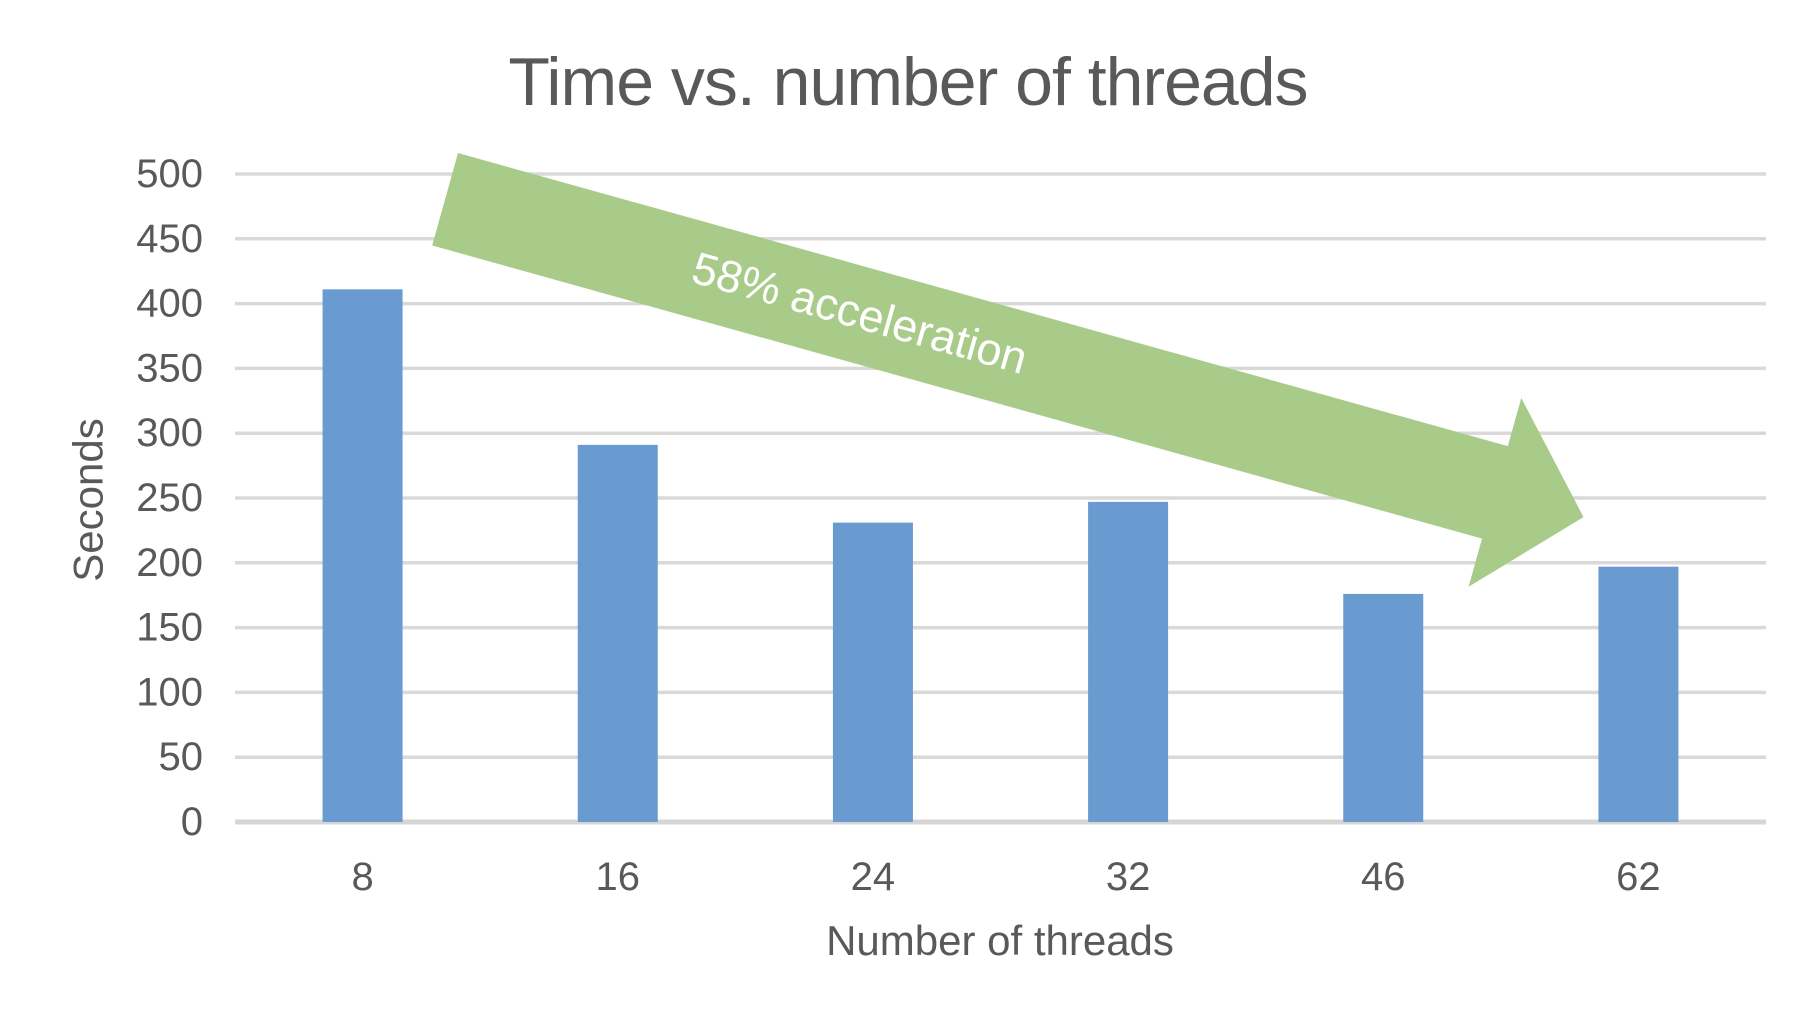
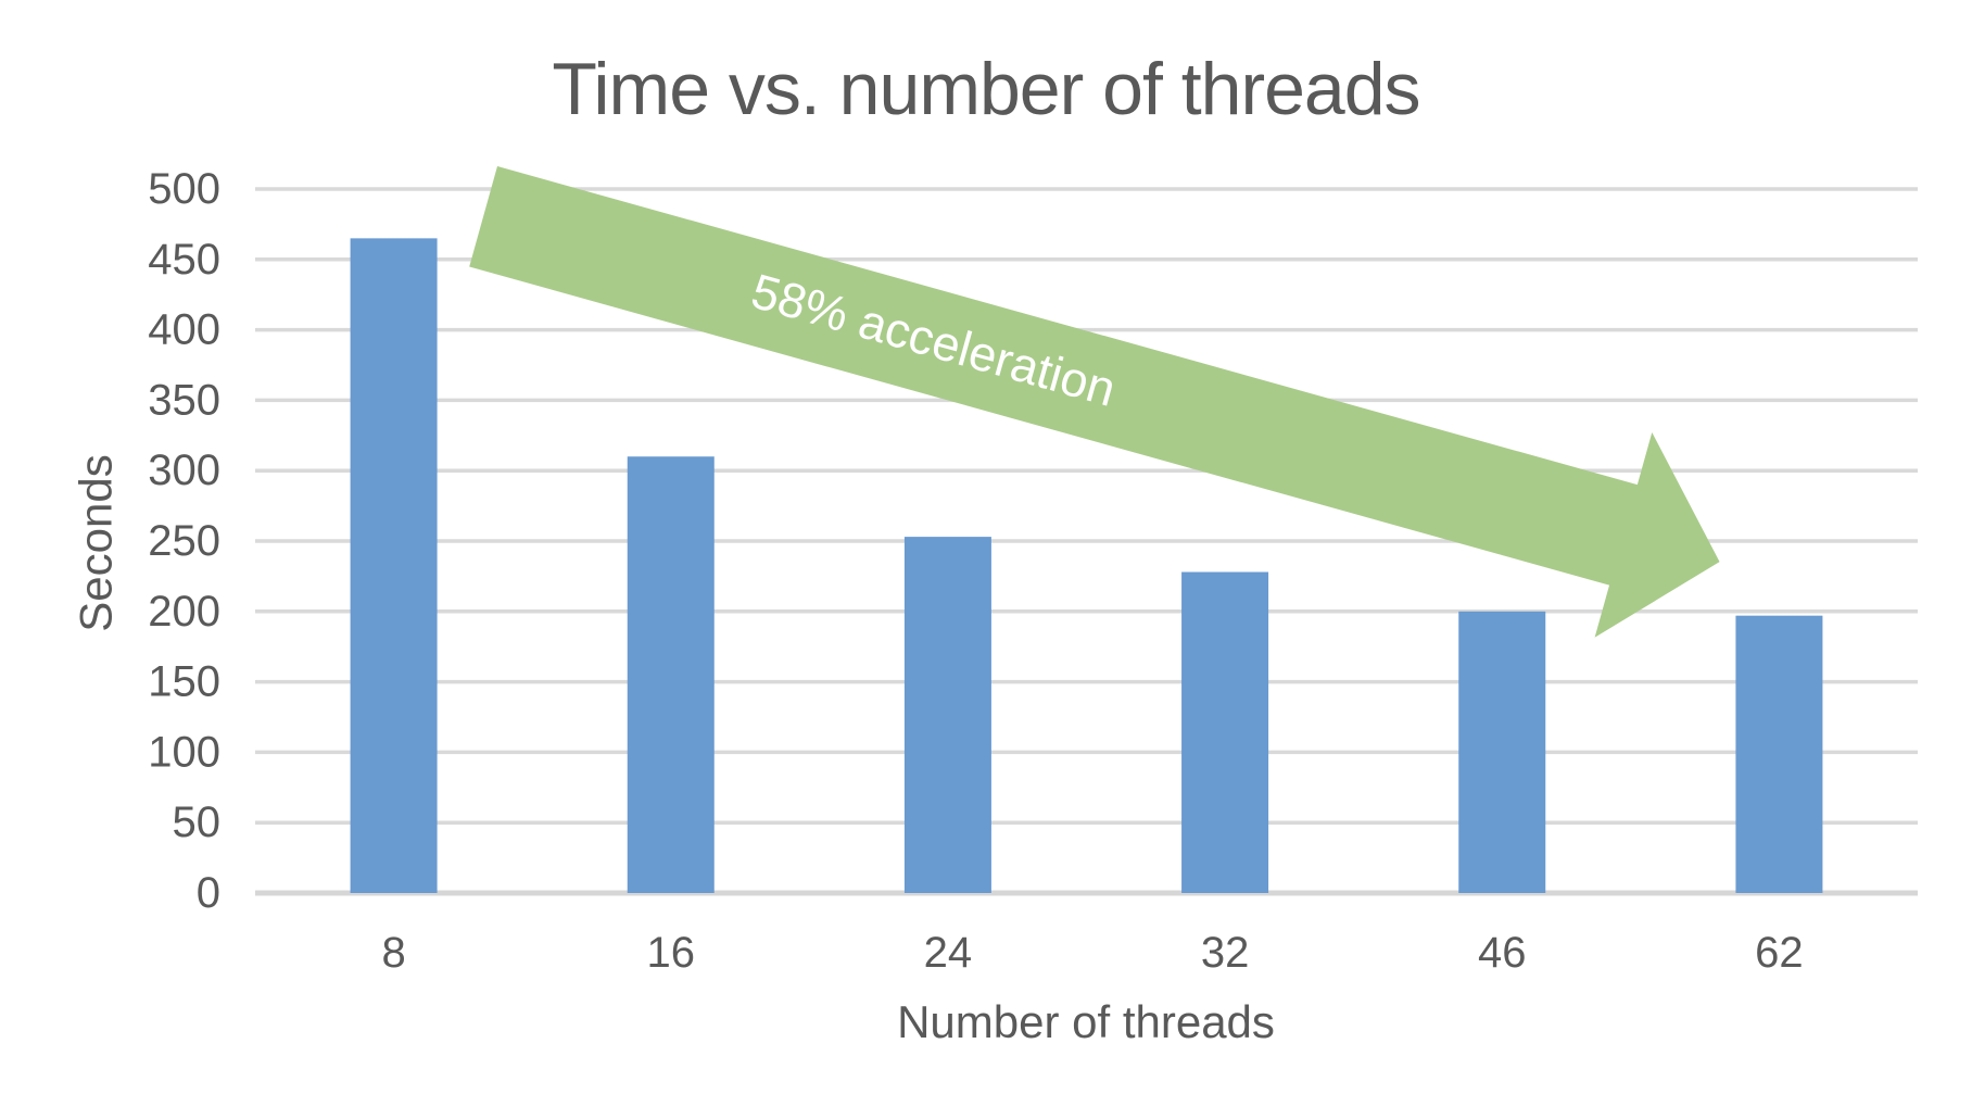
8: 411 -> 465
16: 291 -> 310
24: 231 -> 253
32: 247 -> 228
46: 176 -> 200
